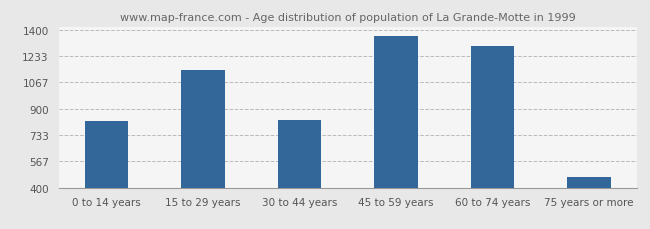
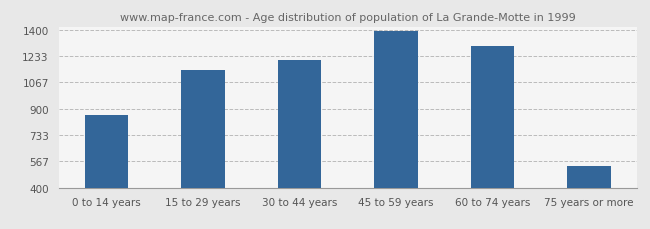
0 to 14 years: 820 -> 860
30 to 44 years: 830 -> 1210
45 to 59 years: 1360 -> 1400
75 years or more: 470 -> 540
